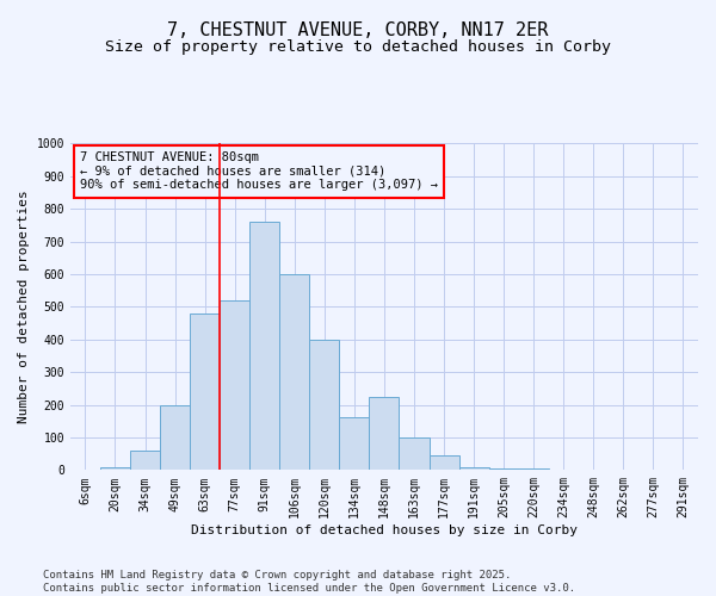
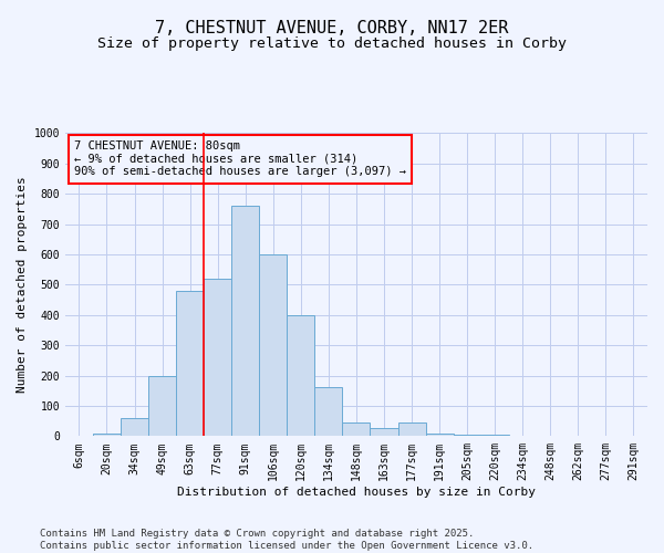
148sqm: 225 -> 45
163sqm: 100 -> 25
